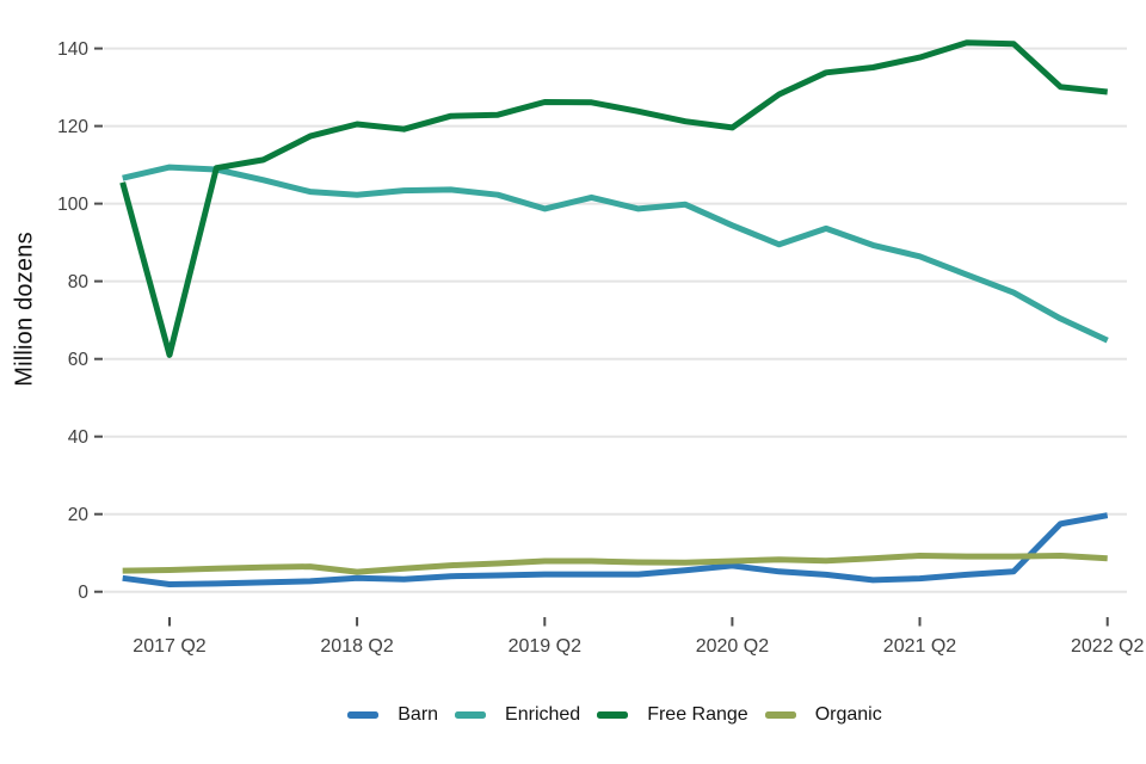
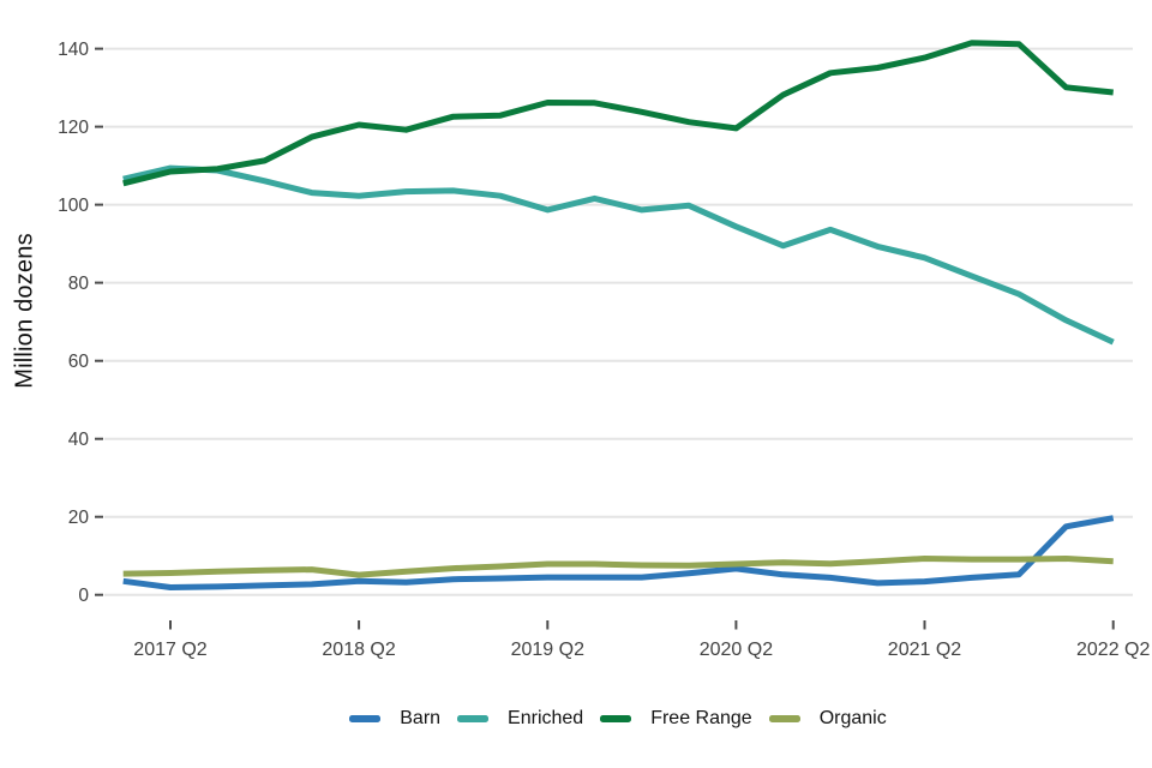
Free Range/2017 Q2: 61 -> 108
